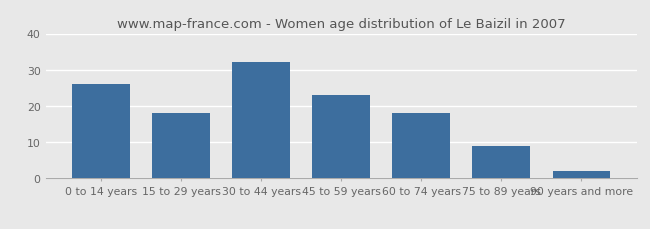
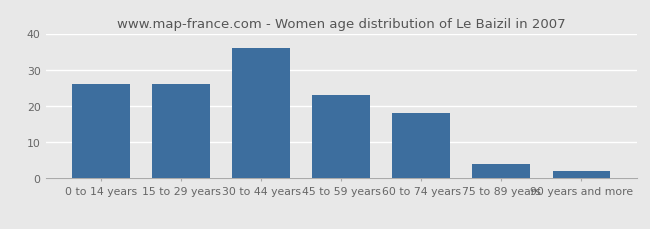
15 to 29 years: 18 -> 26
30 to 44 years: 32 -> 36
75 to 89 years: 9 -> 4
